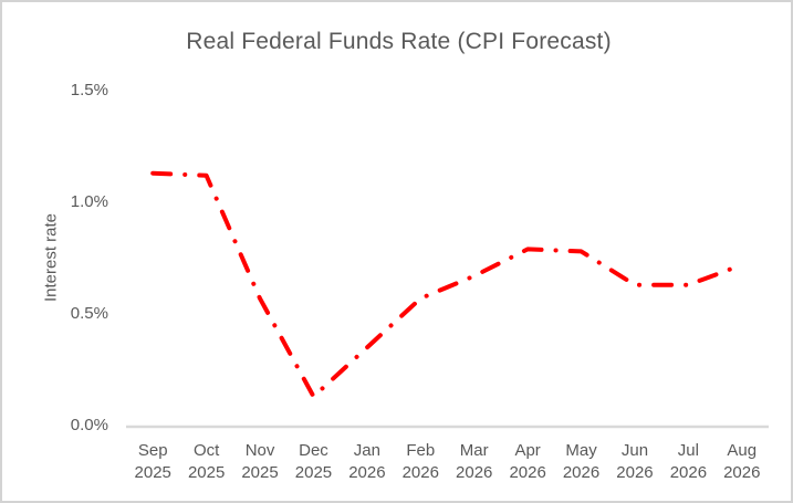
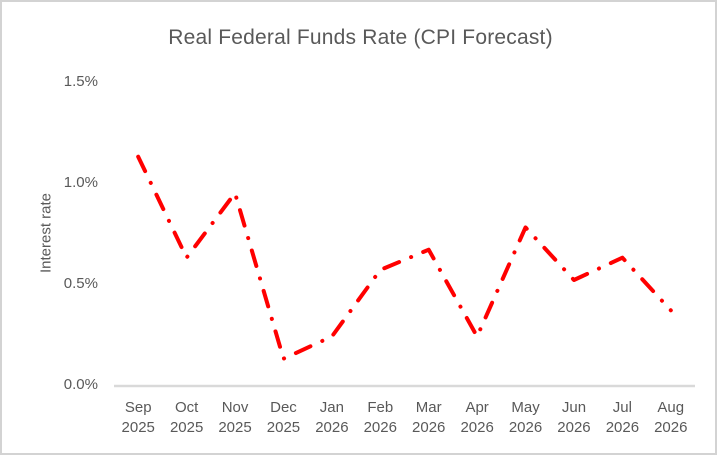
Oct 2025: 1.12% -> 0.63%
Nov 2025: 0.57% -> 0.95%
Jan 2026: 0.35% -> 0.24%
Apr 2026: 0.79% -> 0.24%
Jun 2026: 0.63% -> 0.52%
Aug 2026: 0.72% -> 0.37%
